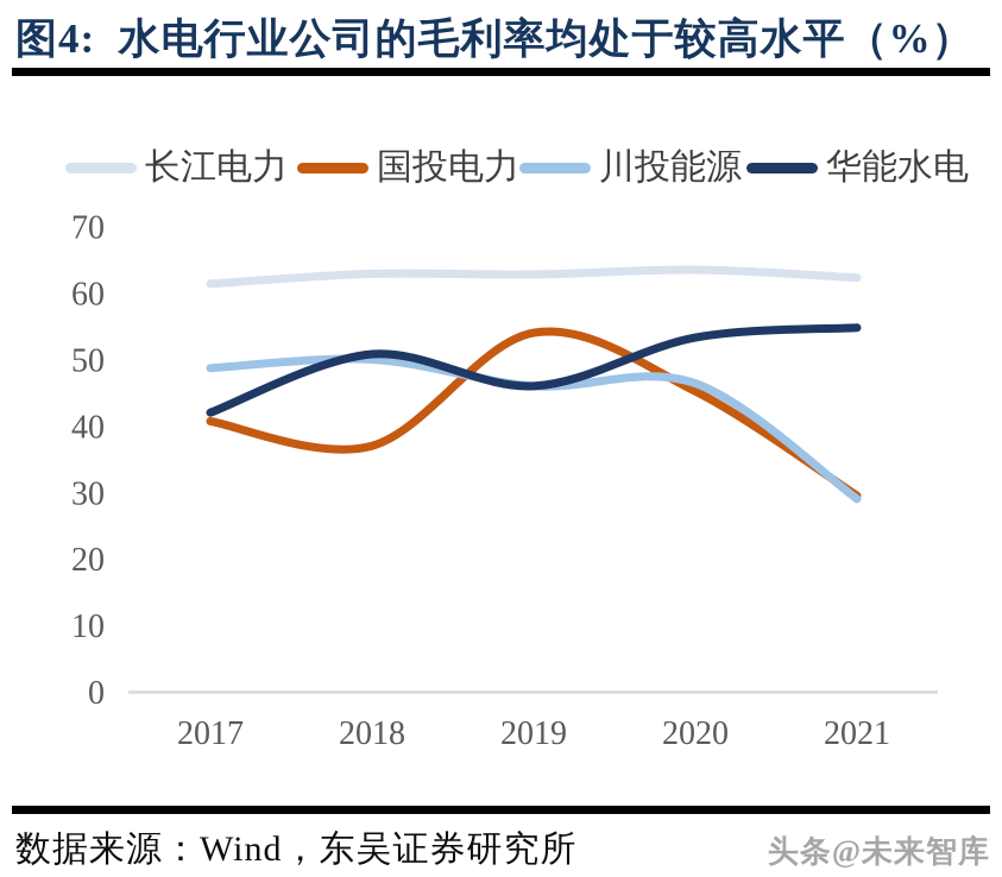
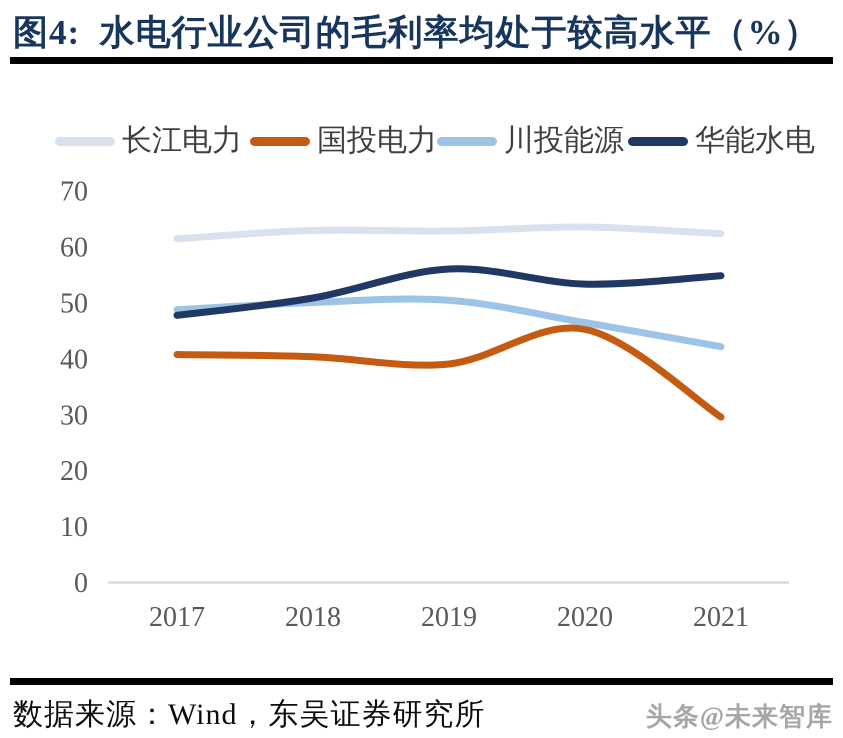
华能水电/2017: 42 -> 48
国投电力/2018: 37 -> 40
国投电力/2019: 54 -> 39
川投能源/2019: 46 -> 50
华能水电/2019: 46 -> 56
川投能源/2021: 29 -> 42
